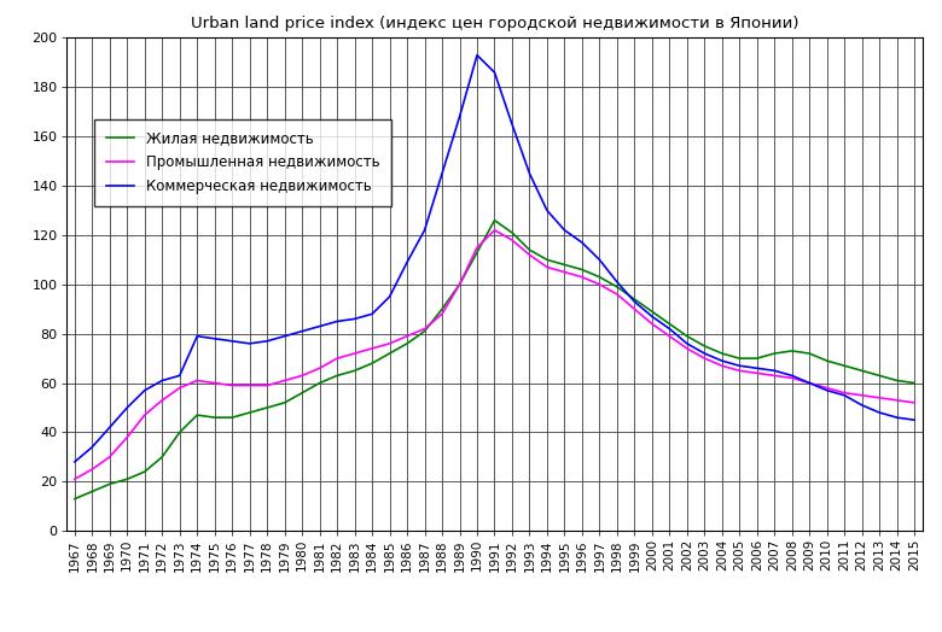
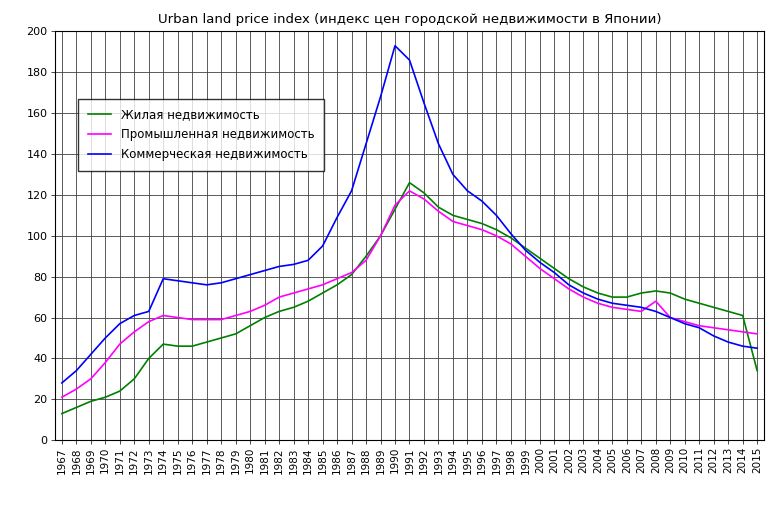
Промышленная недвижимость/2008: 62 -> 68
Жилая недвижимость/2015: 60 -> 34
